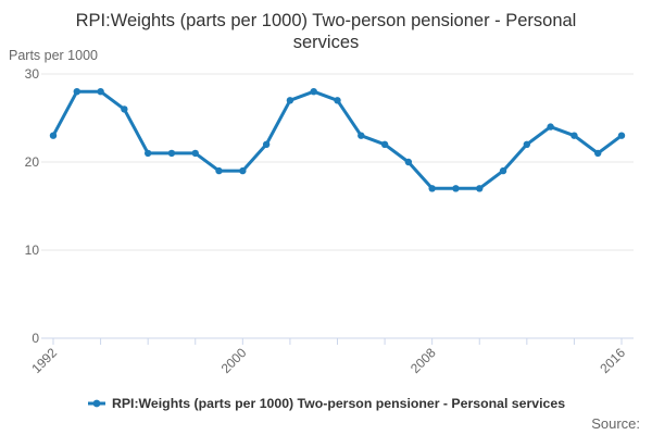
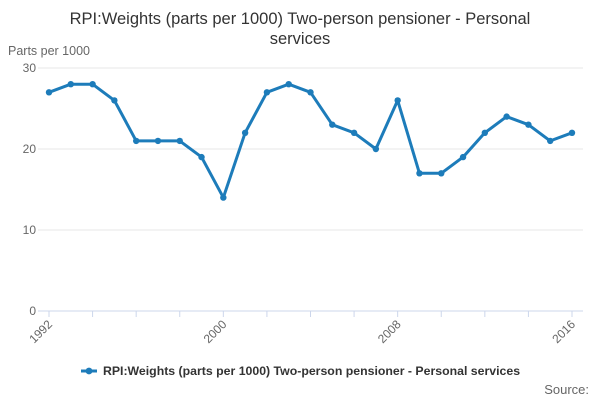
1992: 23 -> 27
2000: 19 -> 14
2008: 17 -> 26
2016: 23 -> 22
